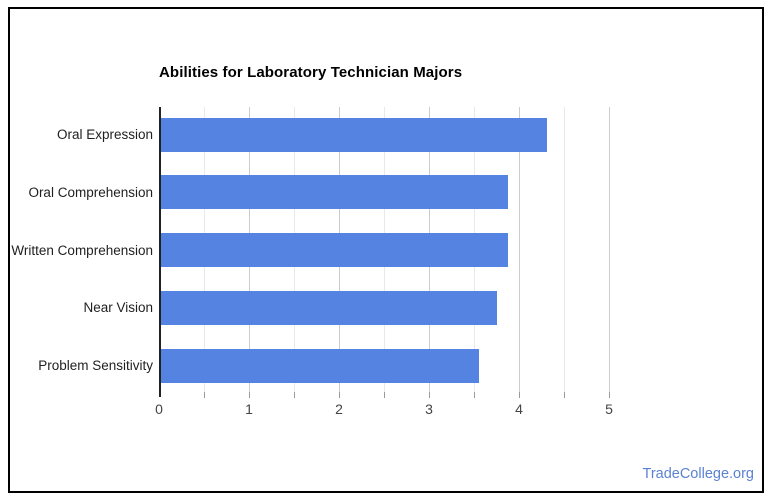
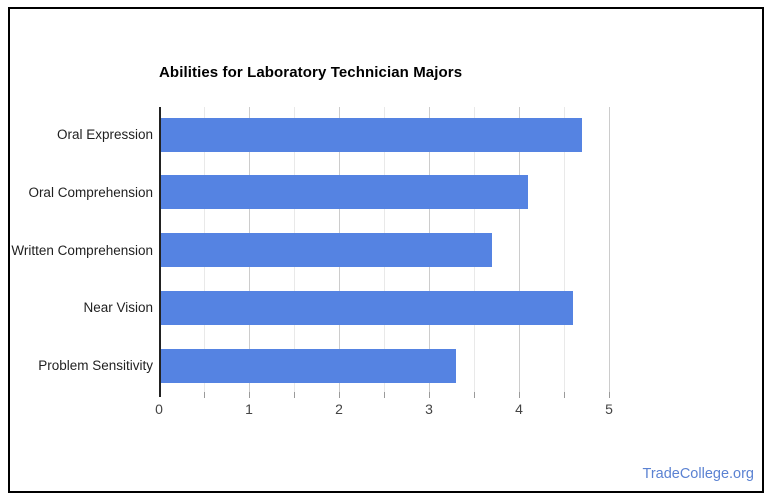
Oral Expression: 4.3 -> 4.7
Oral Comprehension: 3.9 -> 4.1
Written Comprehension: 3.9 -> 3.7
Near Vision: 3.8 -> 4.6
Problem Sensitivity: 3.6 -> 3.3
